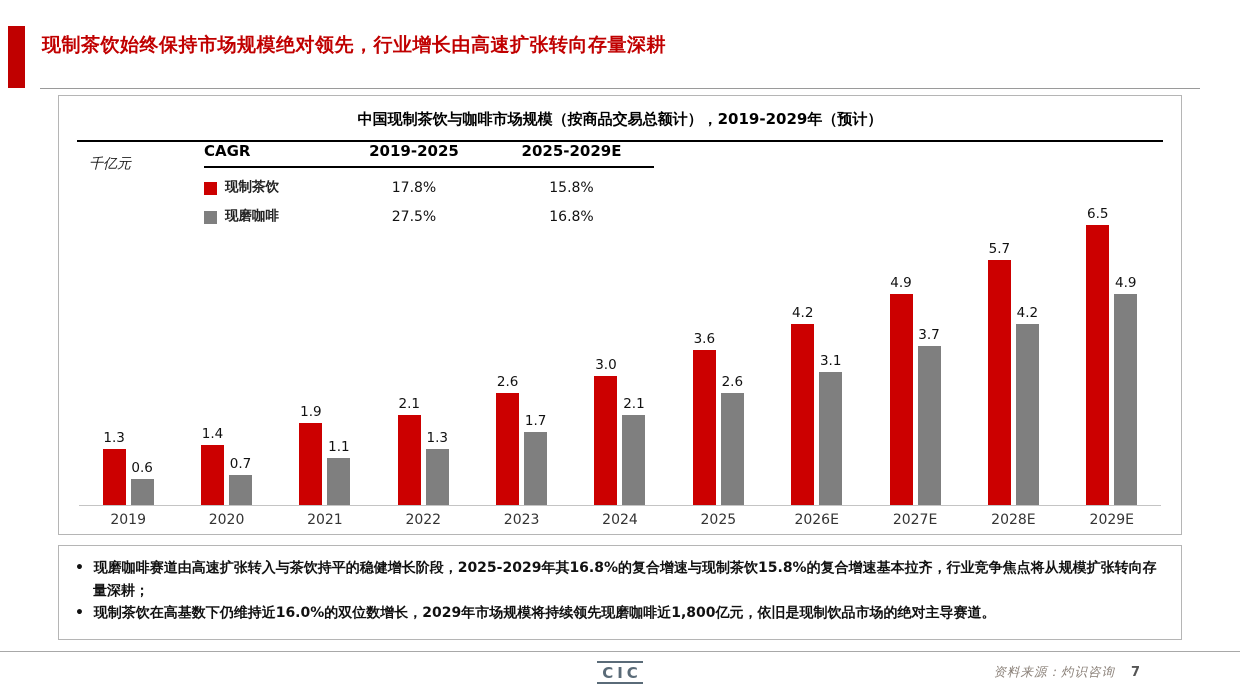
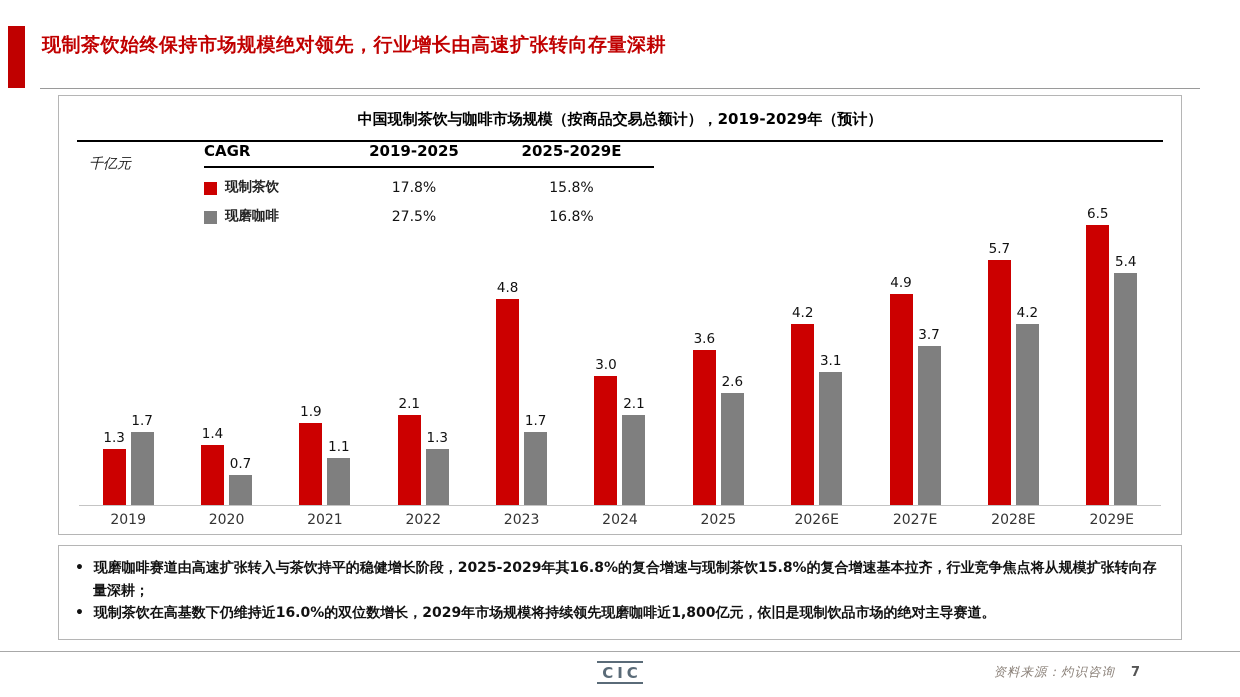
现磨咖啡/2019: 0.6 -> 1.7
现制茶饮/2023: 2.6 -> 4.8
现磨咖啡/2029E: 4.9 -> 5.4
